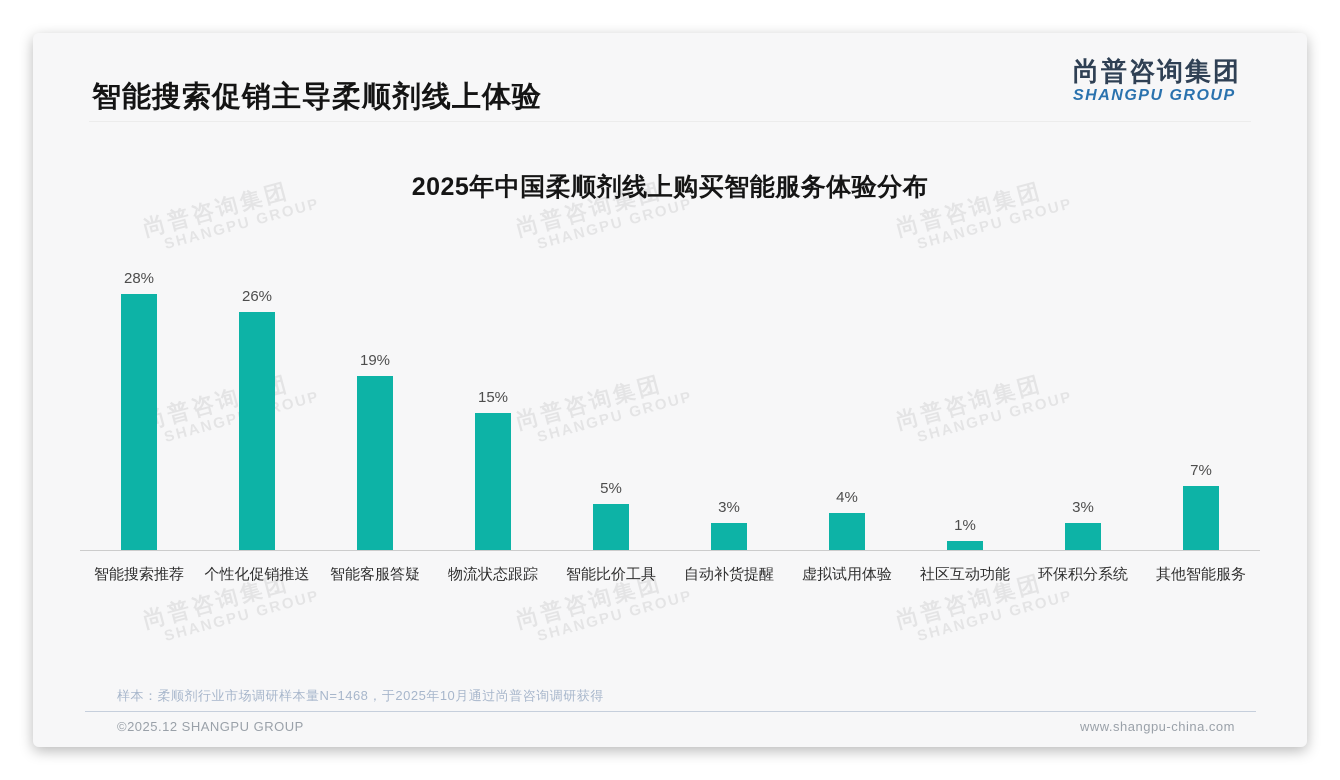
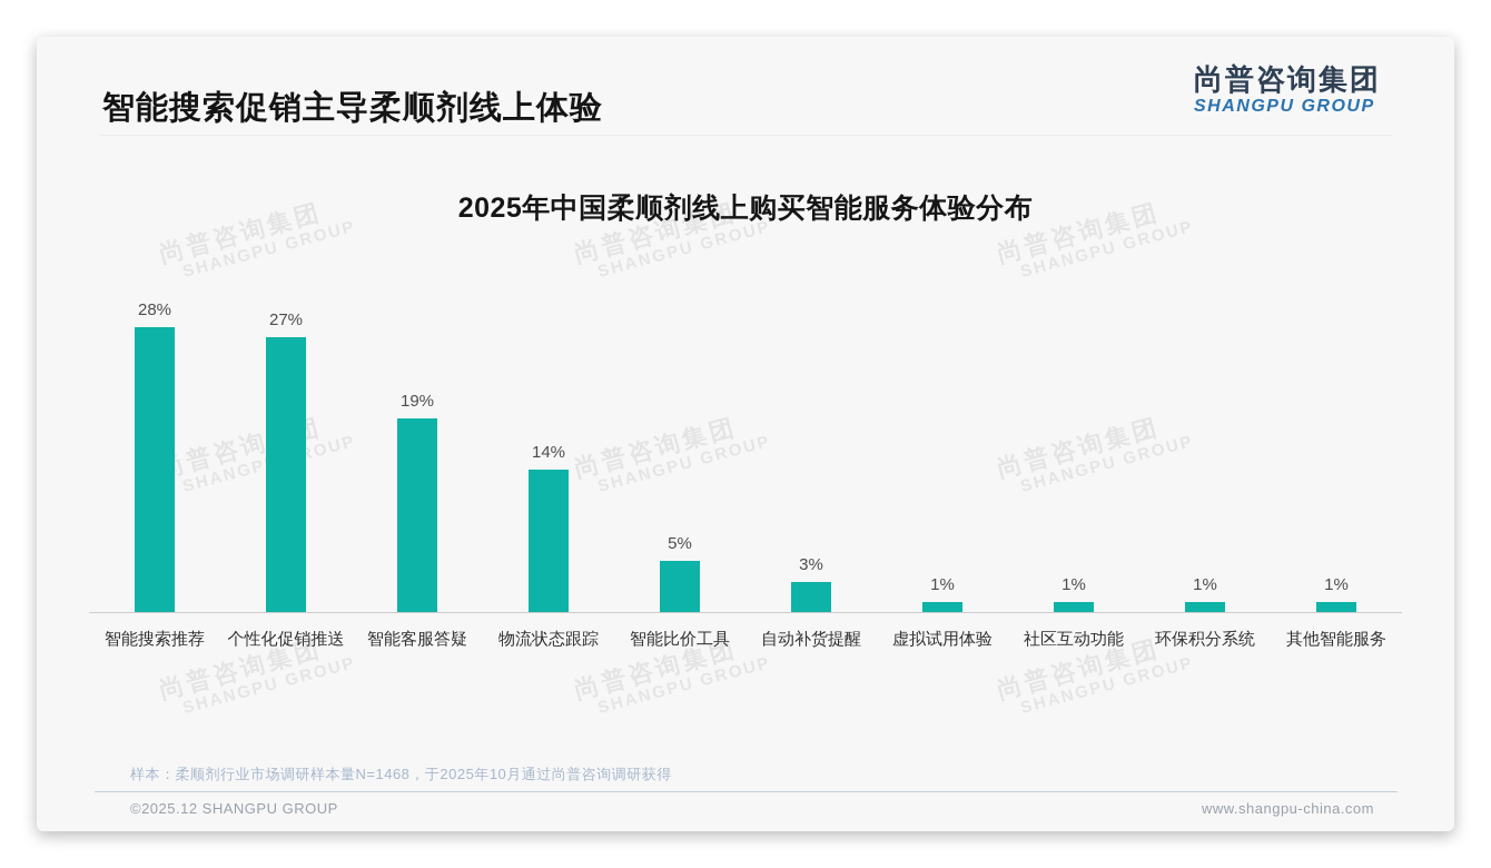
个性化促销推送: 26% -> 27%
物流状态跟踪: 15% -> 14%
虚拟试用体验: 4% -> 1%
环保积分系统: 3% -> 1%
其他智能服务: 7% -> 1%
